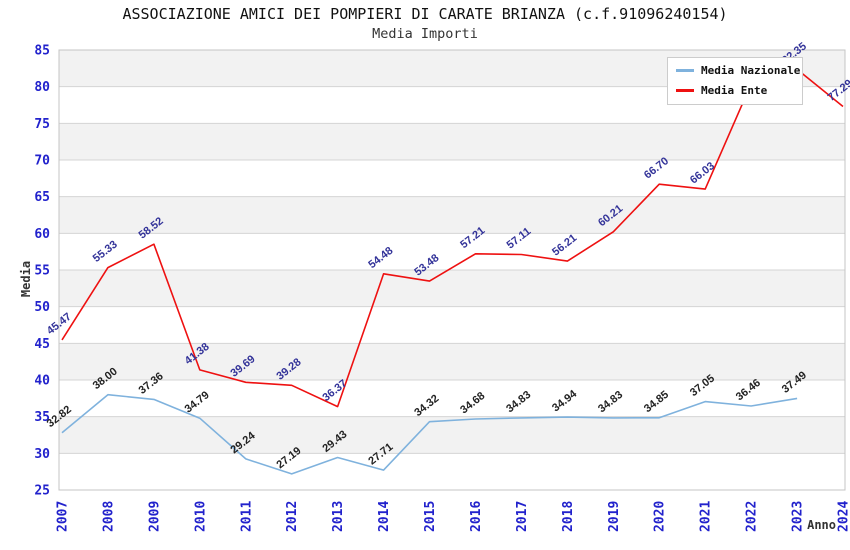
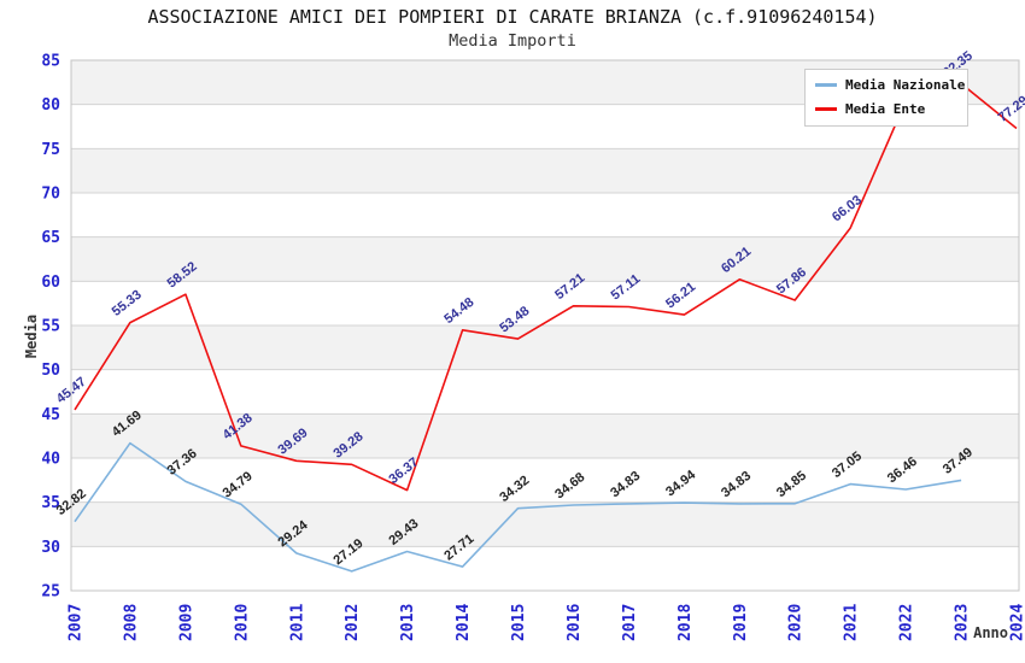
Media Nazionale/2008: 38.00 -> 41.69
Media Ente/2020: 66.70 -> 57.86
